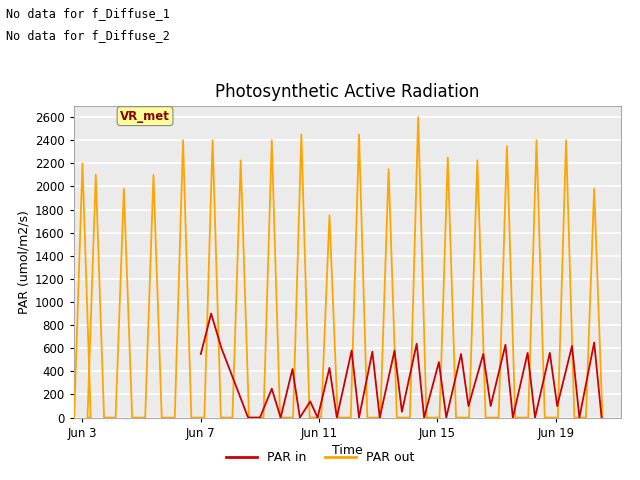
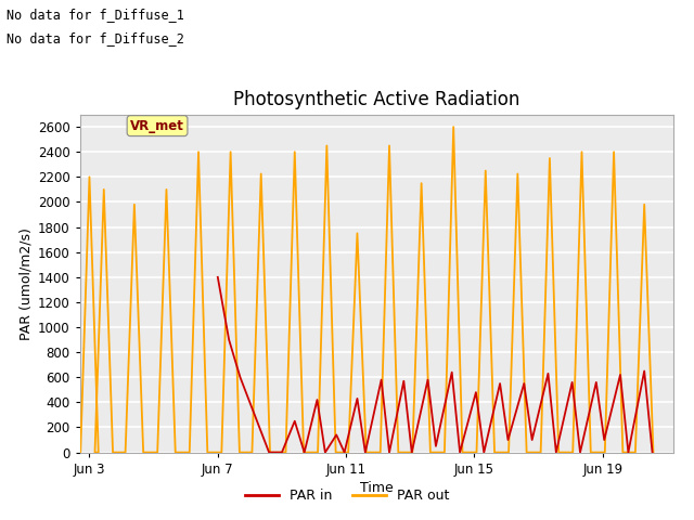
PAR in/Jun 7: 550 -> 1400
